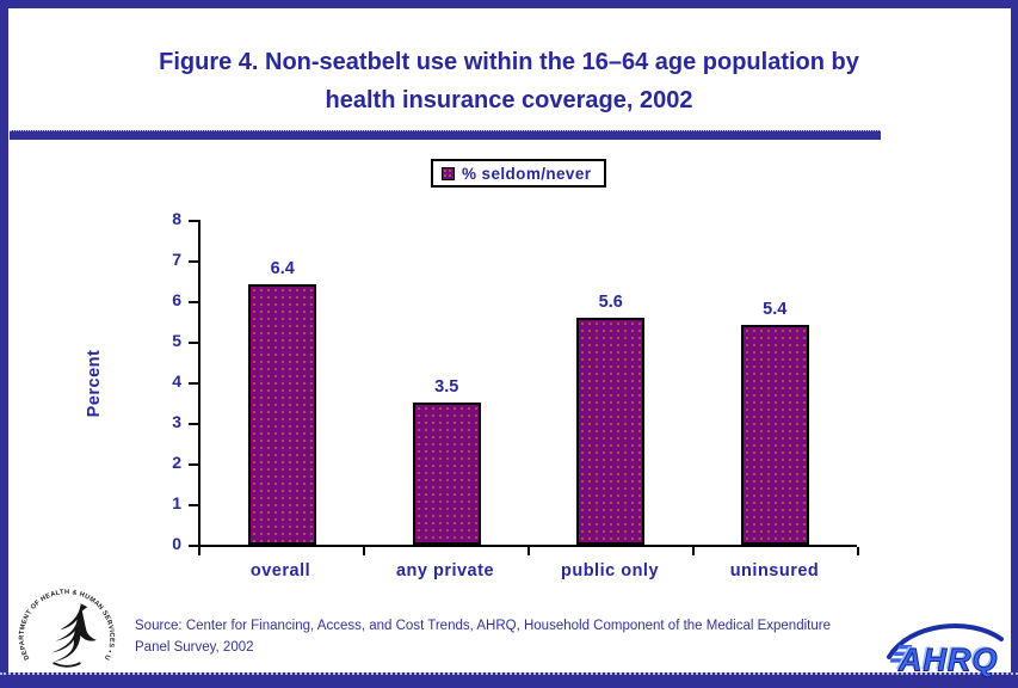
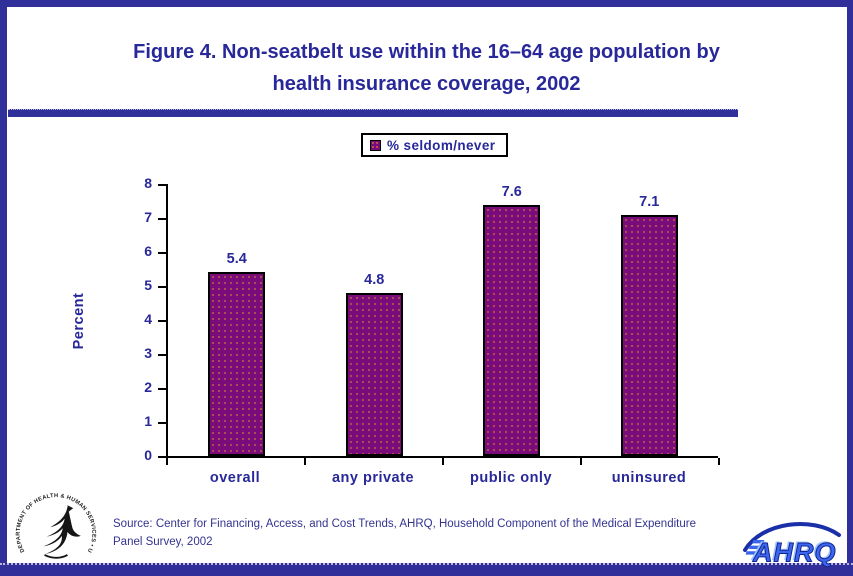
overall: 6.4 -> 5.4
any private: 3.5 -> 4.8
public only: 5.6 -> 7.6
uninsured: 5.4 -> 7.1
